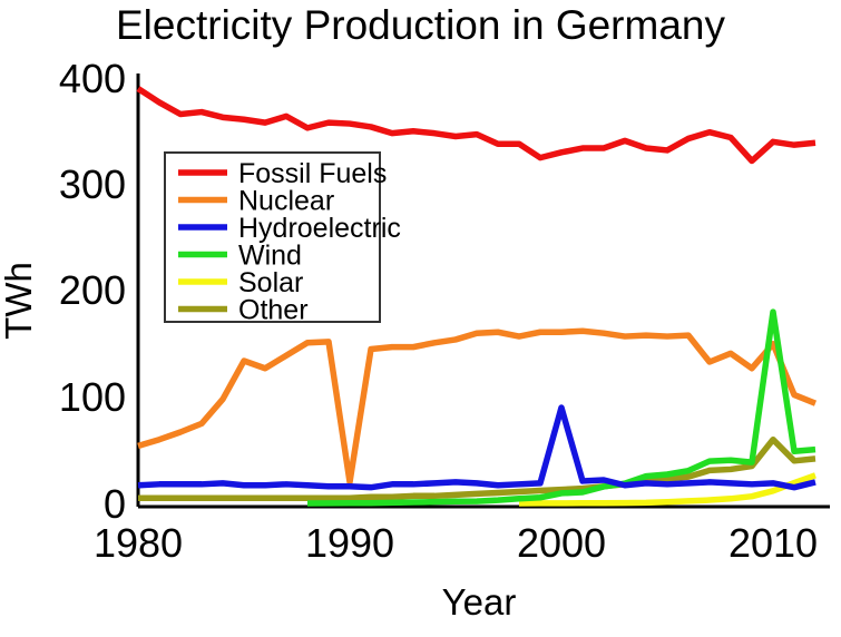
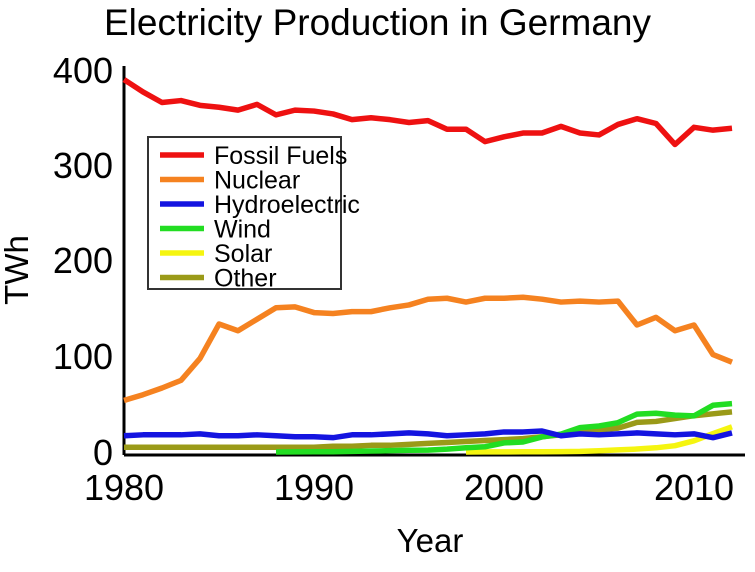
Nuclear/1990: 20 -> 150
Hydroelectric/2000: 90 -> 20
Nuclear/2010: 150 -> 130
Wind/2010: 180 -> 40
Other/2010: 60 -> 40
